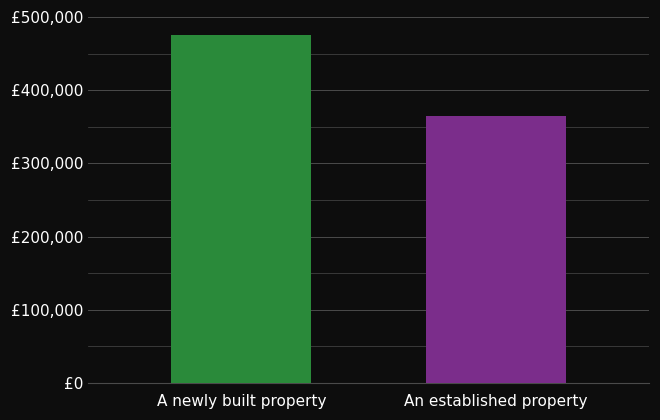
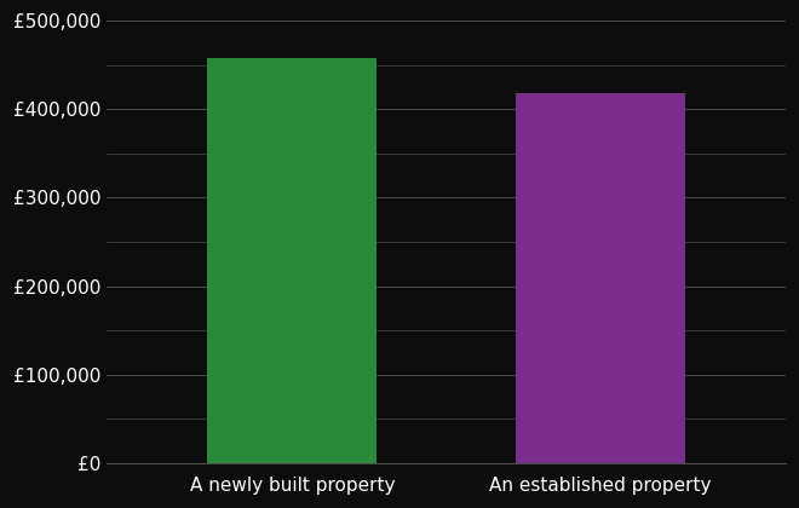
A newly built property: £475,000 -> £458,000
An established property: £365,000 -> £418,000
